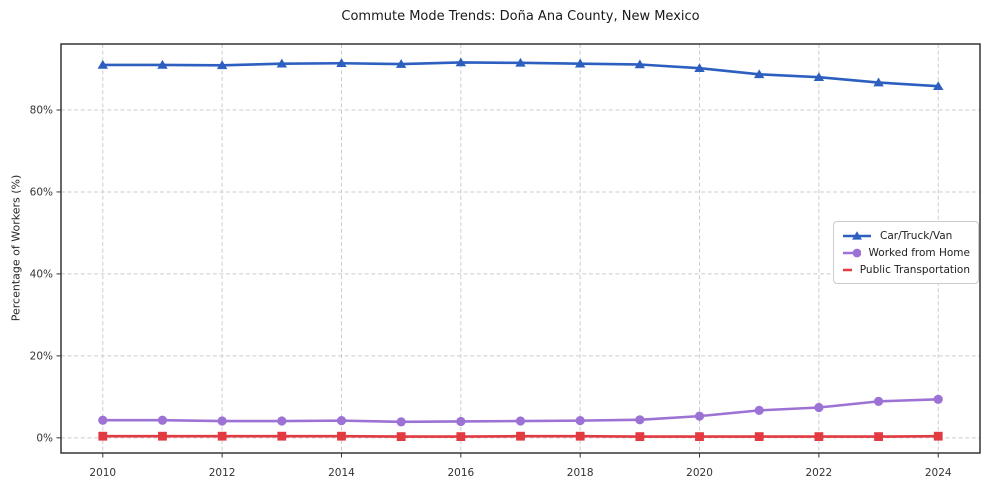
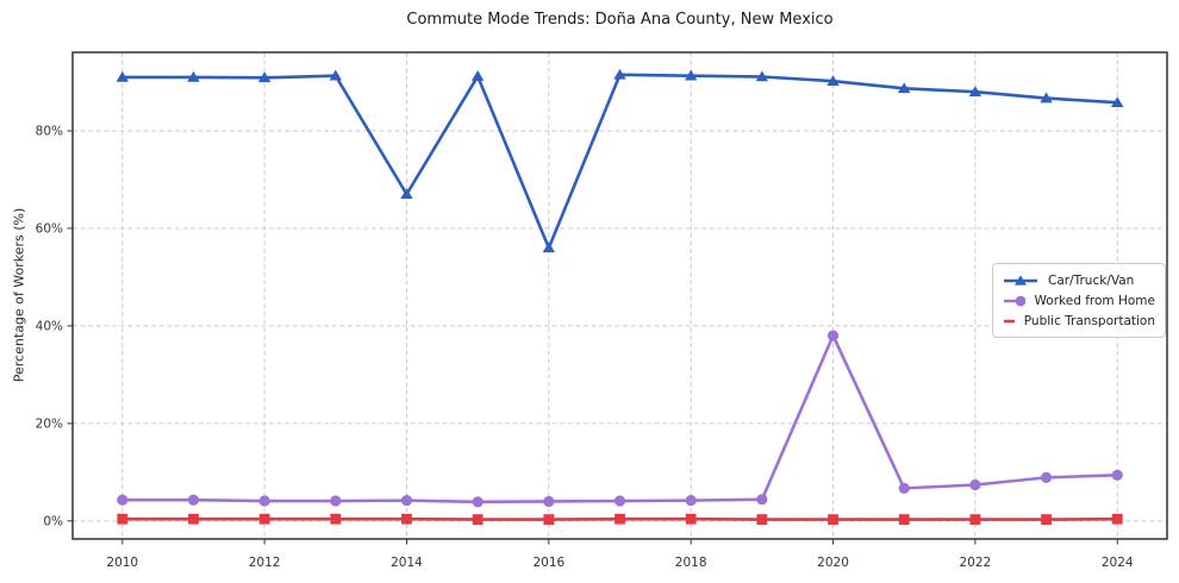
Car/Truck/Van/2014: 91% -> 67%
Car/Truck/Van/2016: 92% -> 56%
Worked from Home/2020: 5% -> 38%
